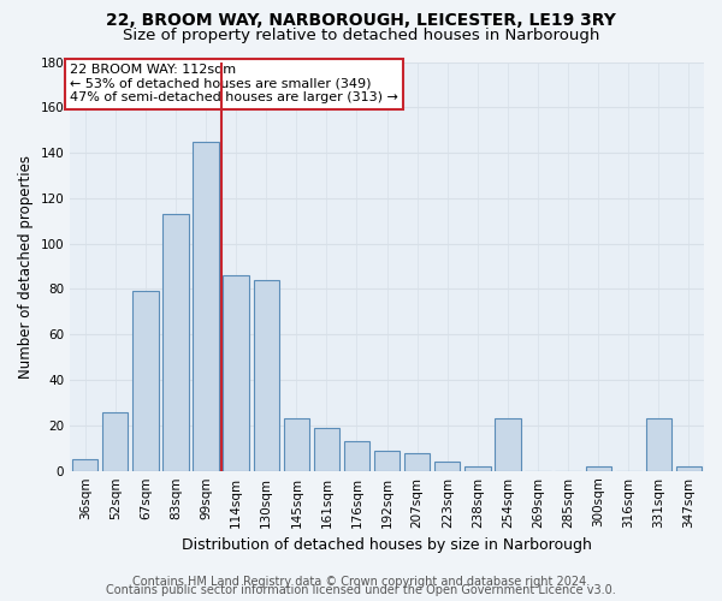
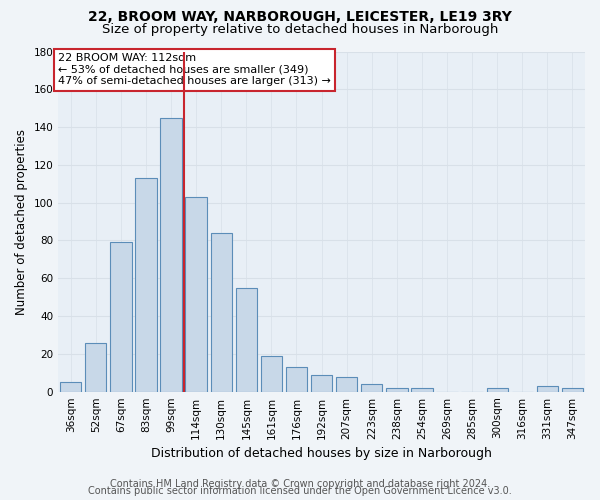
114sqm: 86 -> 103
145sqm: 23 -> 55
254sqm: 23 -> 2
331sqm: 23 -> 3
